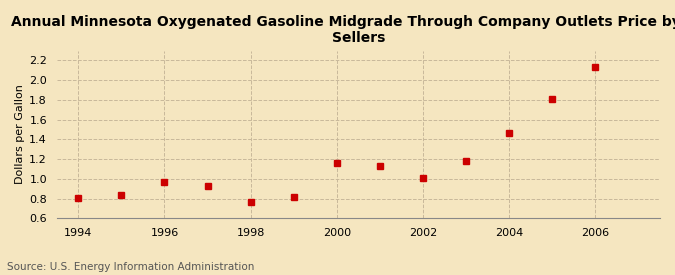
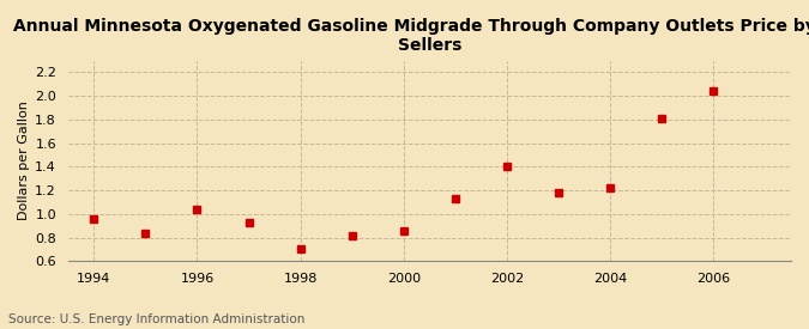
1994: 0.81 -> 0.96
1996: 0.97 -> 1.04
1998: 0.76 -> 0.70
2000: 1.16 -> 0.86
2002: 1.01 -> 1.40
2004: 1.46 -> 1.22
2006: 2.13 -> 2.04
